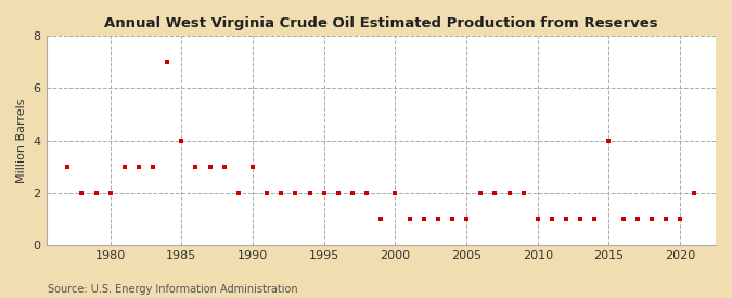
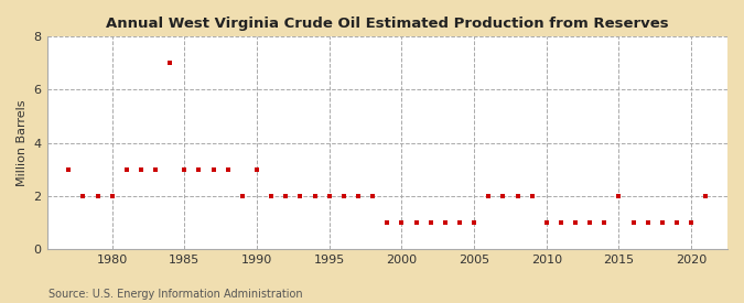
1985: 4 -> 3
2000: 2 -> 1
2015: 4 -> 2
